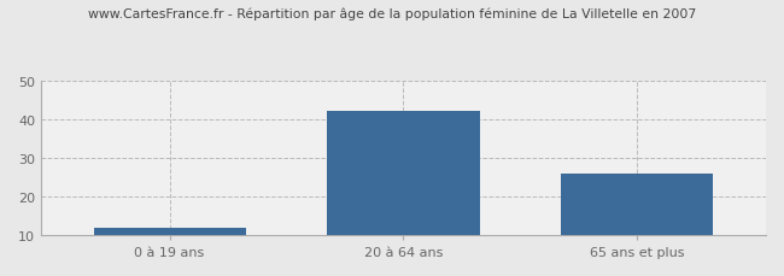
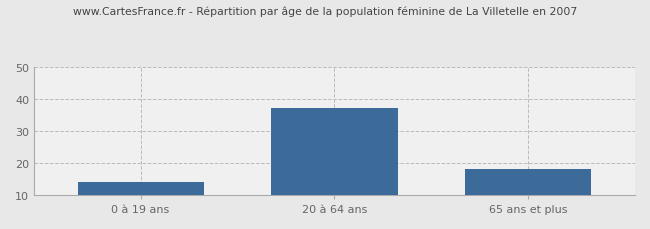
0 à 19 ans: 12 -> 14
20 à 64 ans: 42 -> 37
65 ans et plus: 26 -> 18
